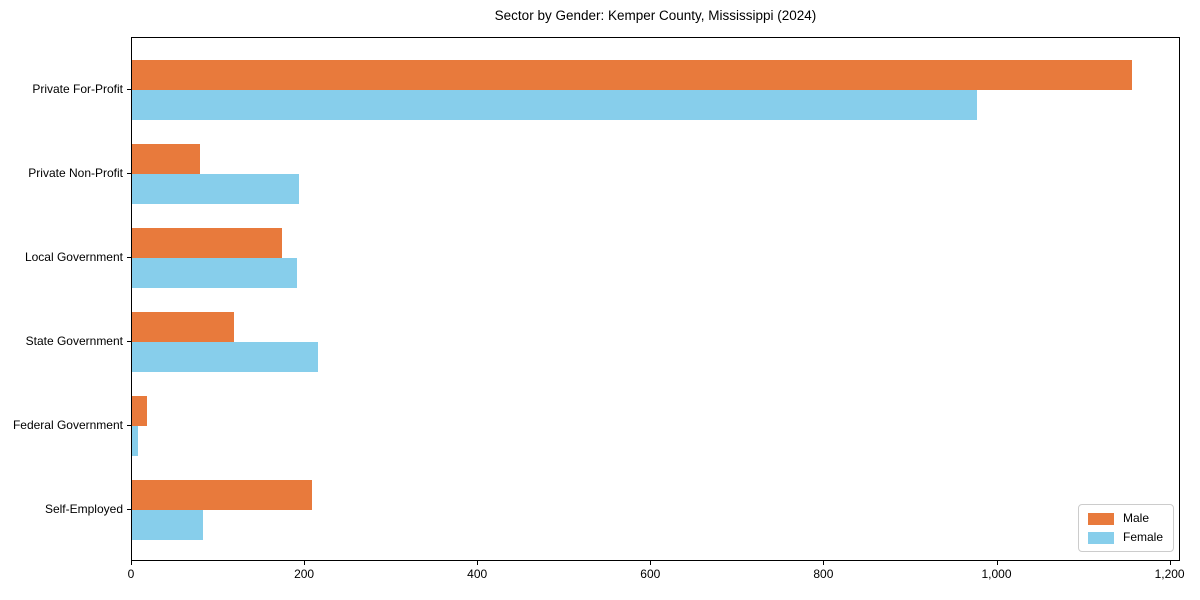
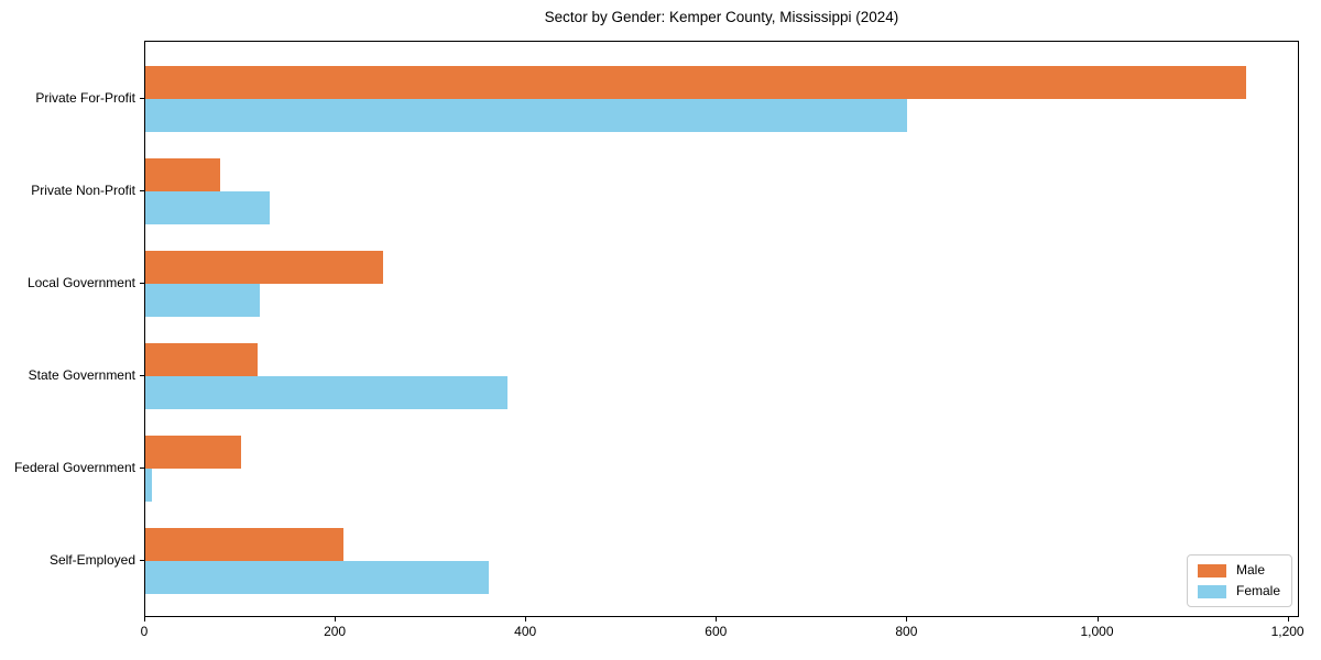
Female/Private For-Profit: 980 -> 800
Female/Private Non-Profit: 190 -> 130
Male/Local Government: 170 -> 250
Female/Local Government: 190 -> 120
Female/State Government: 220 -> 380
Male/Federal Government: 20 -> 100
Female/Self-Employed: 80 -> 360
